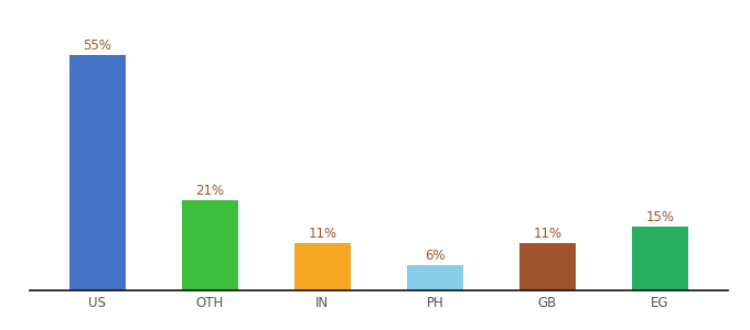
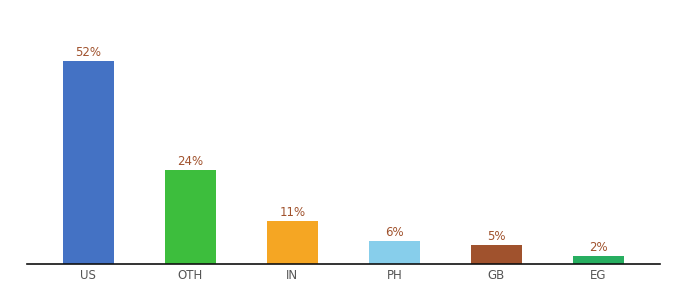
US: 55% -> 52%
OTH: 21% -> 24%
GB: 11% -> 5%
EG: 15% -> 2%
